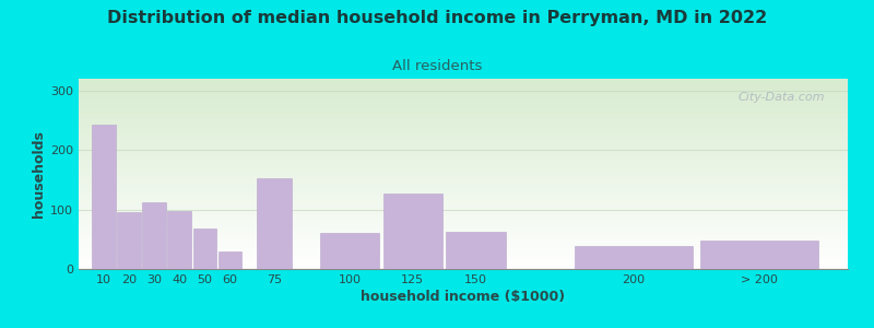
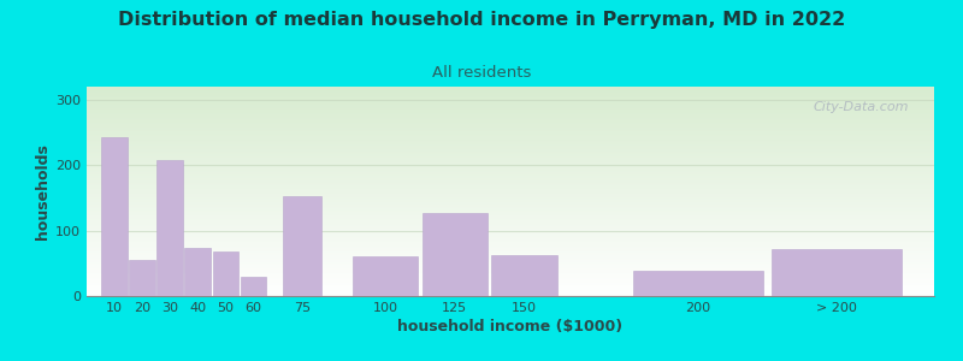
20: 95 -> 56
30: 112 -> 208
40: 97 -> 74
> 200: 47 -> 72
